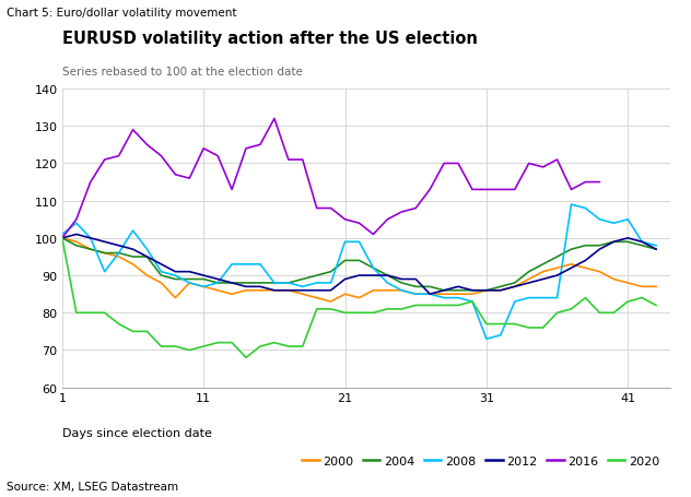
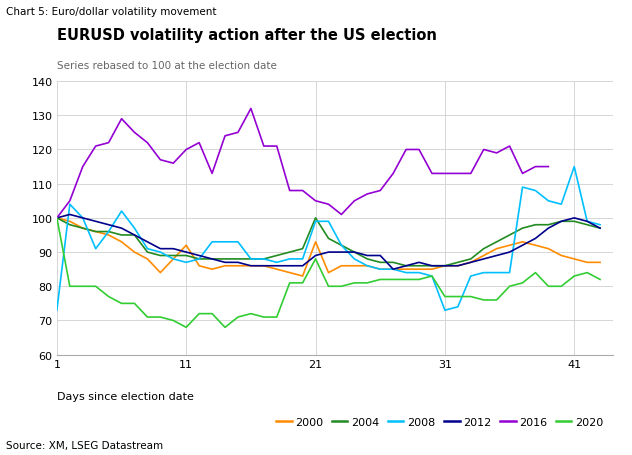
2008/1: 101 -> 73
2000/11: 87 -> 92
2016/11: 124 -> 120
2020/11: 71 -> 68
2000/21: 85 -> 93
2004/21: 94 -> 100
2020/21: 80 -> 88
2008/41: 105 -> 115
